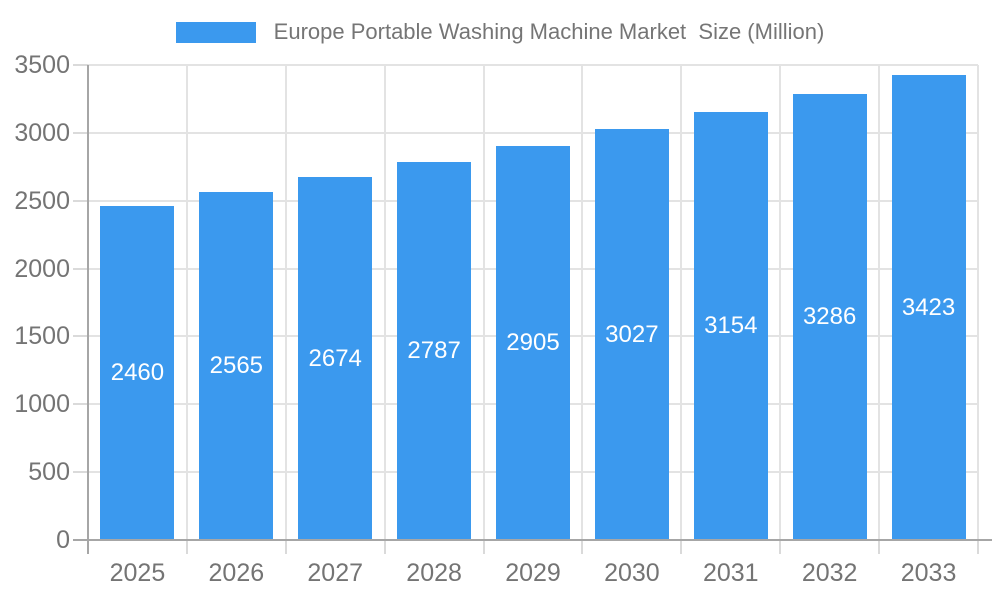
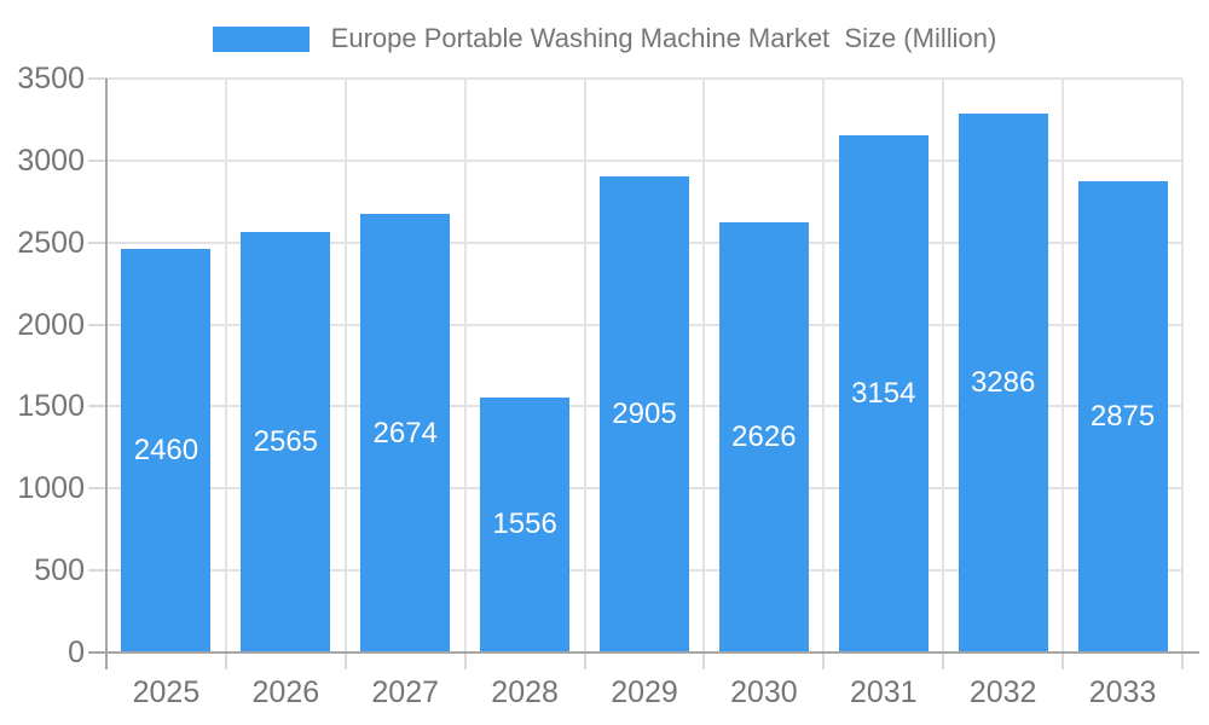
2028: 2787 -> 1556
2030: 3027 -> 2626
2033: 3423 -> 2875
